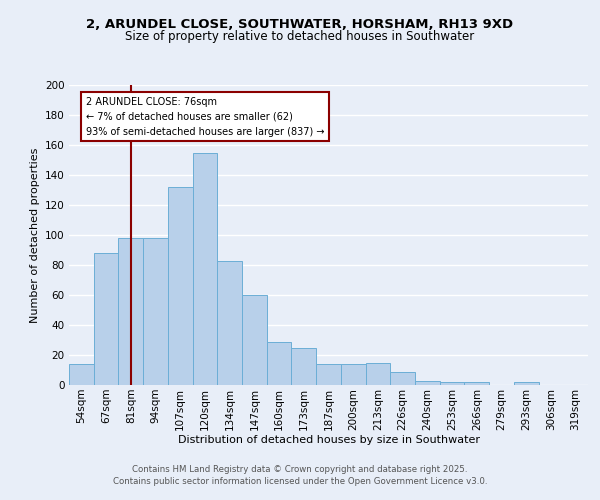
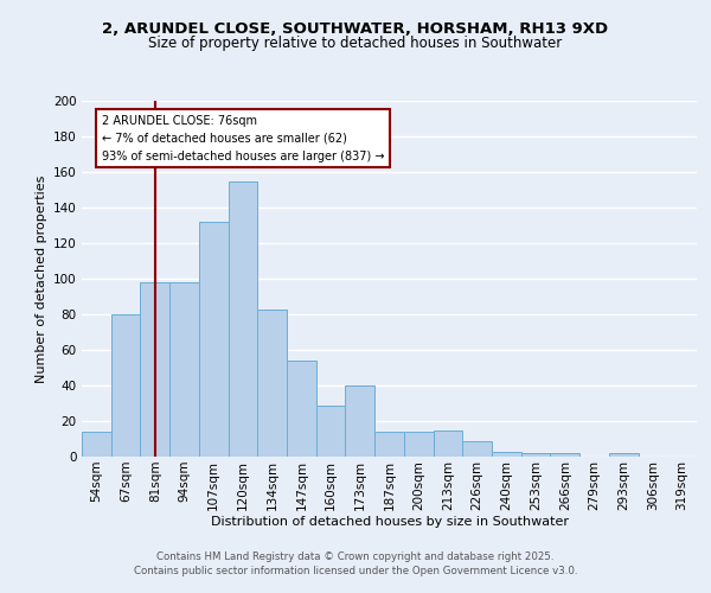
67sqm: 88 -> 80
147sqm: 60 -> 54
173sqm: 25 -> 40
